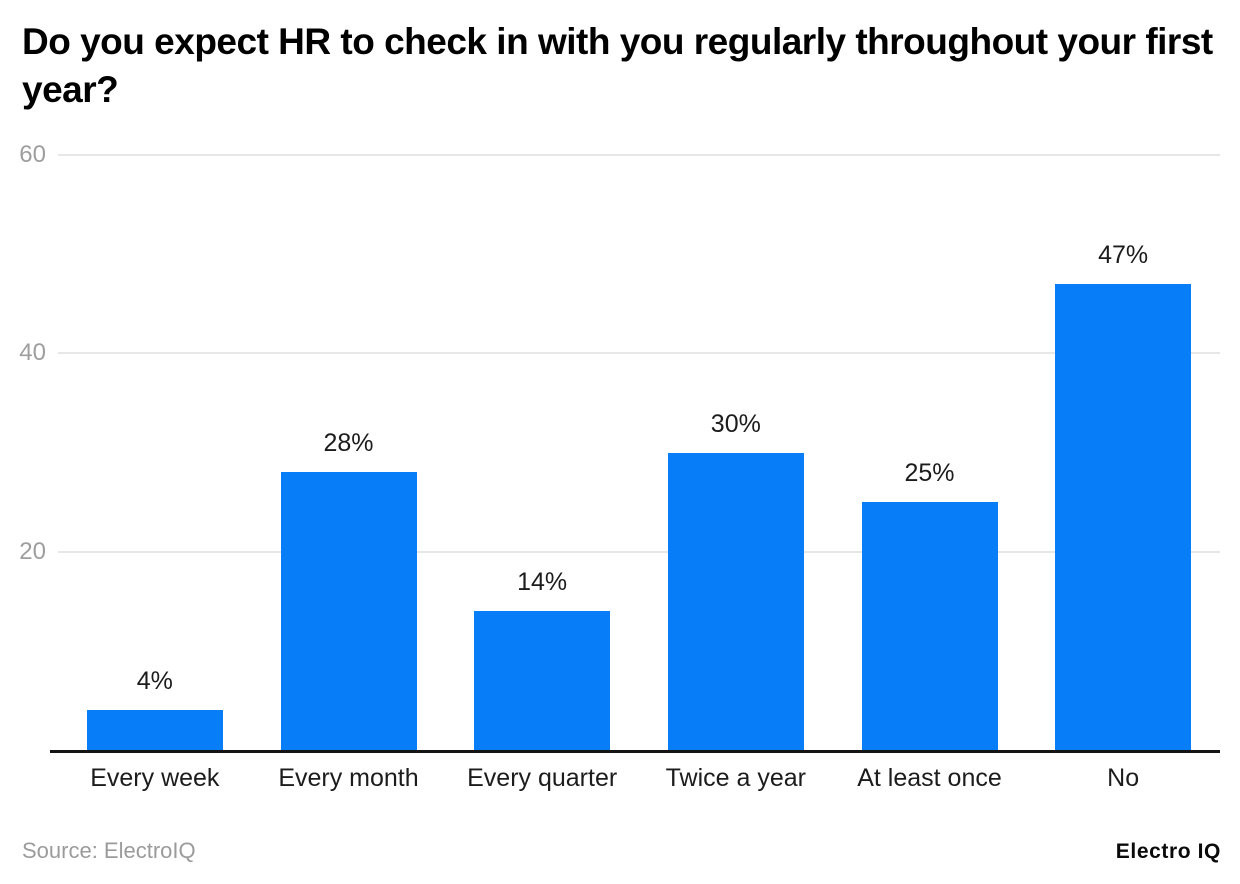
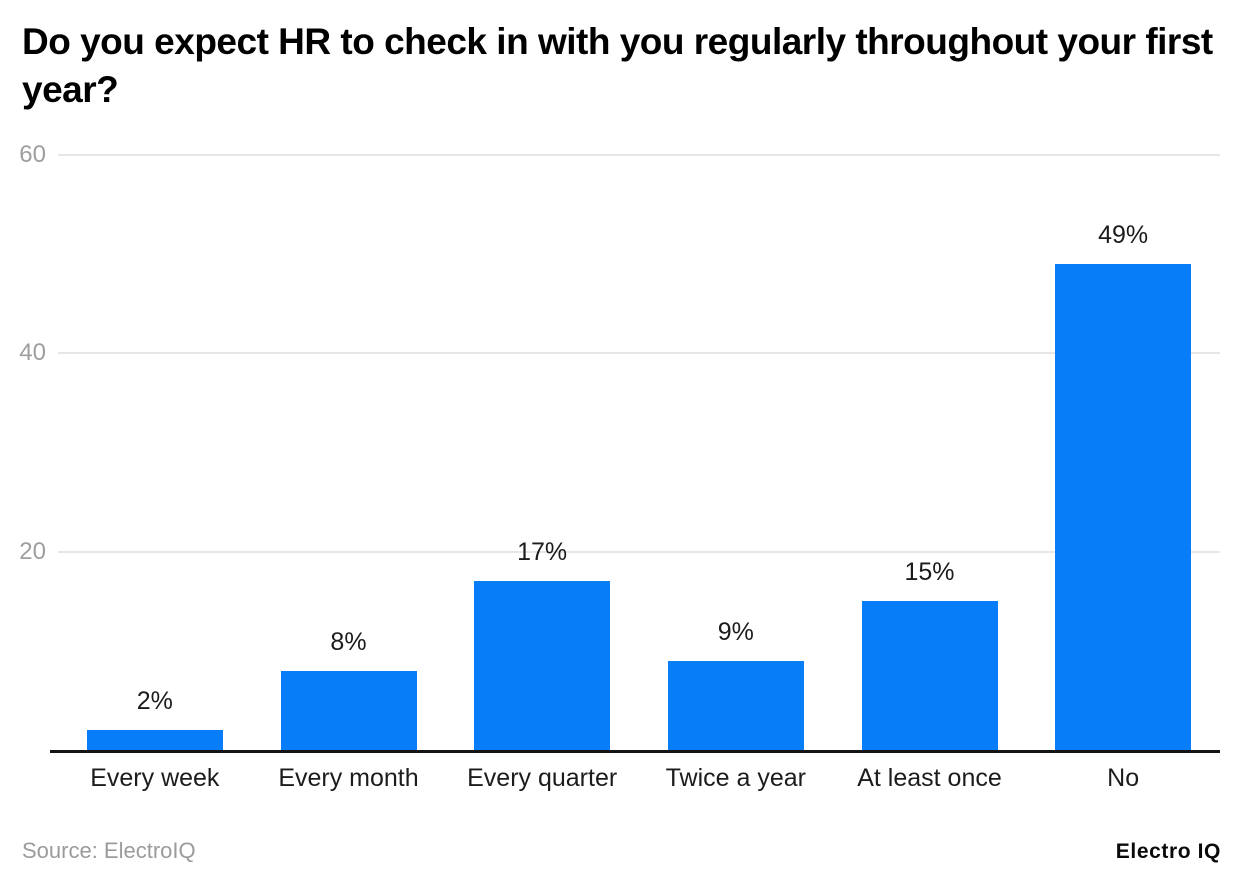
Every week: 4% -> 2%
Every month: 28% -> 8%
Every quarter: 14% -> 17%
Twice a year: 30% -> 9%
At least once: 25% -> 15%
No: 47% -> 49%
